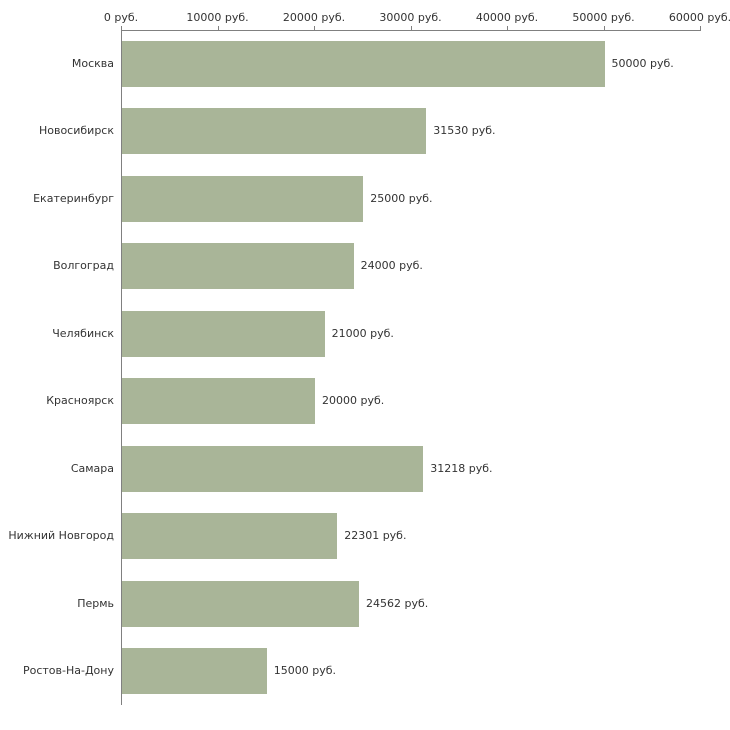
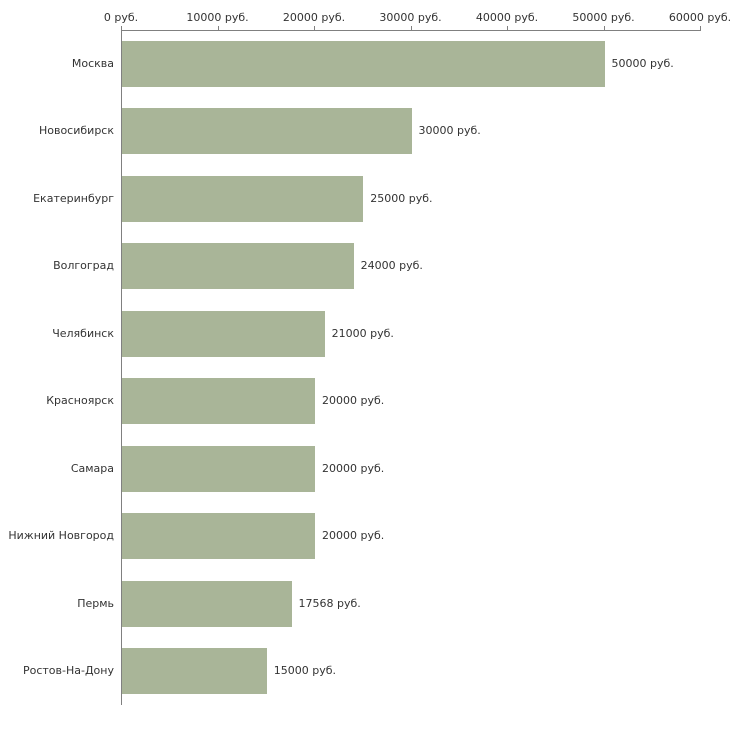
Новосибирск: 31530 -> 30000
Самара: 31218 -> 20000
Нижний Новгород: 22301 -> 20000
Пермь: 24562 -> 17568
